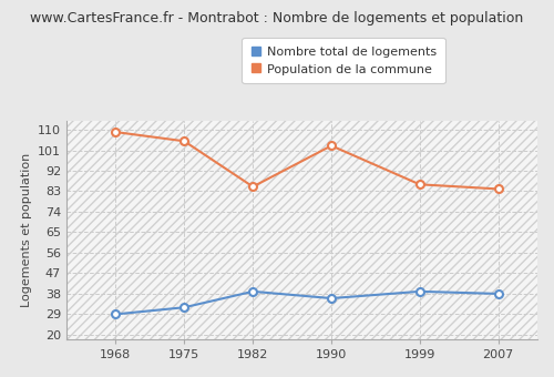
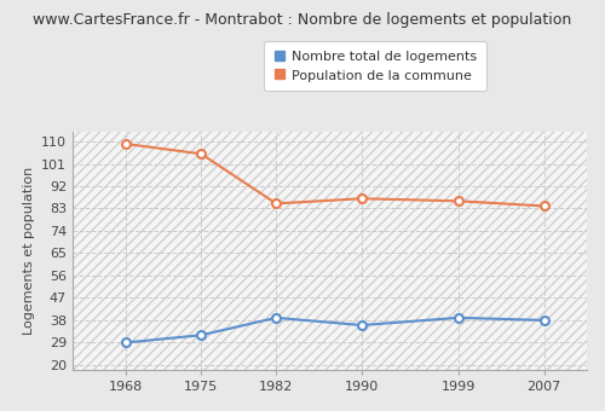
Population de la commune/1990: 103 -> 87
